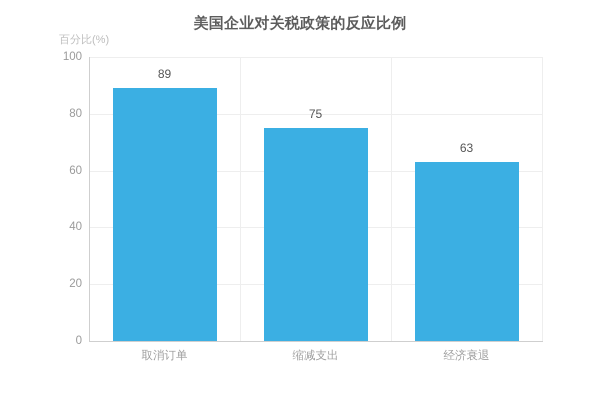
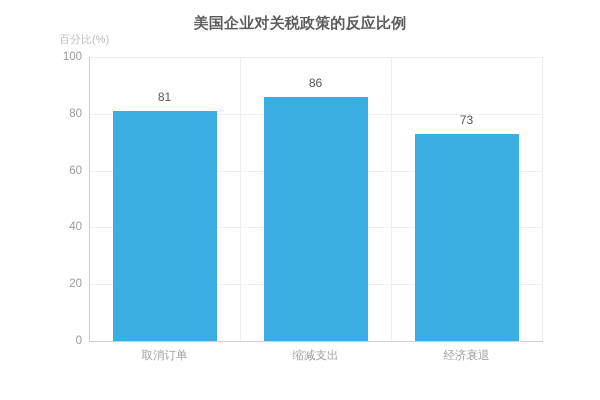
取消订单: 89 -> 81
缩减支出: 75 -> 86
经济衰退: 63 -> 73
